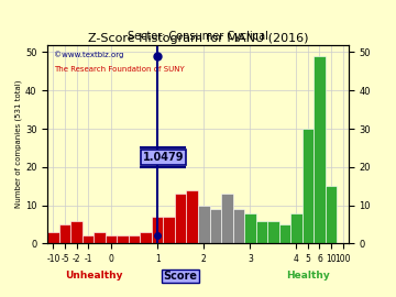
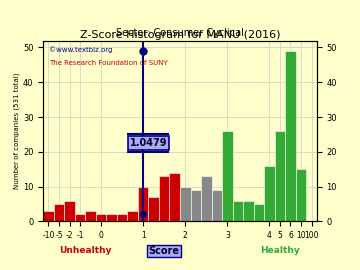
1: 7 -> 10
3: 8 -> 26
4: 8 -> 16
5: 30 -> 26
